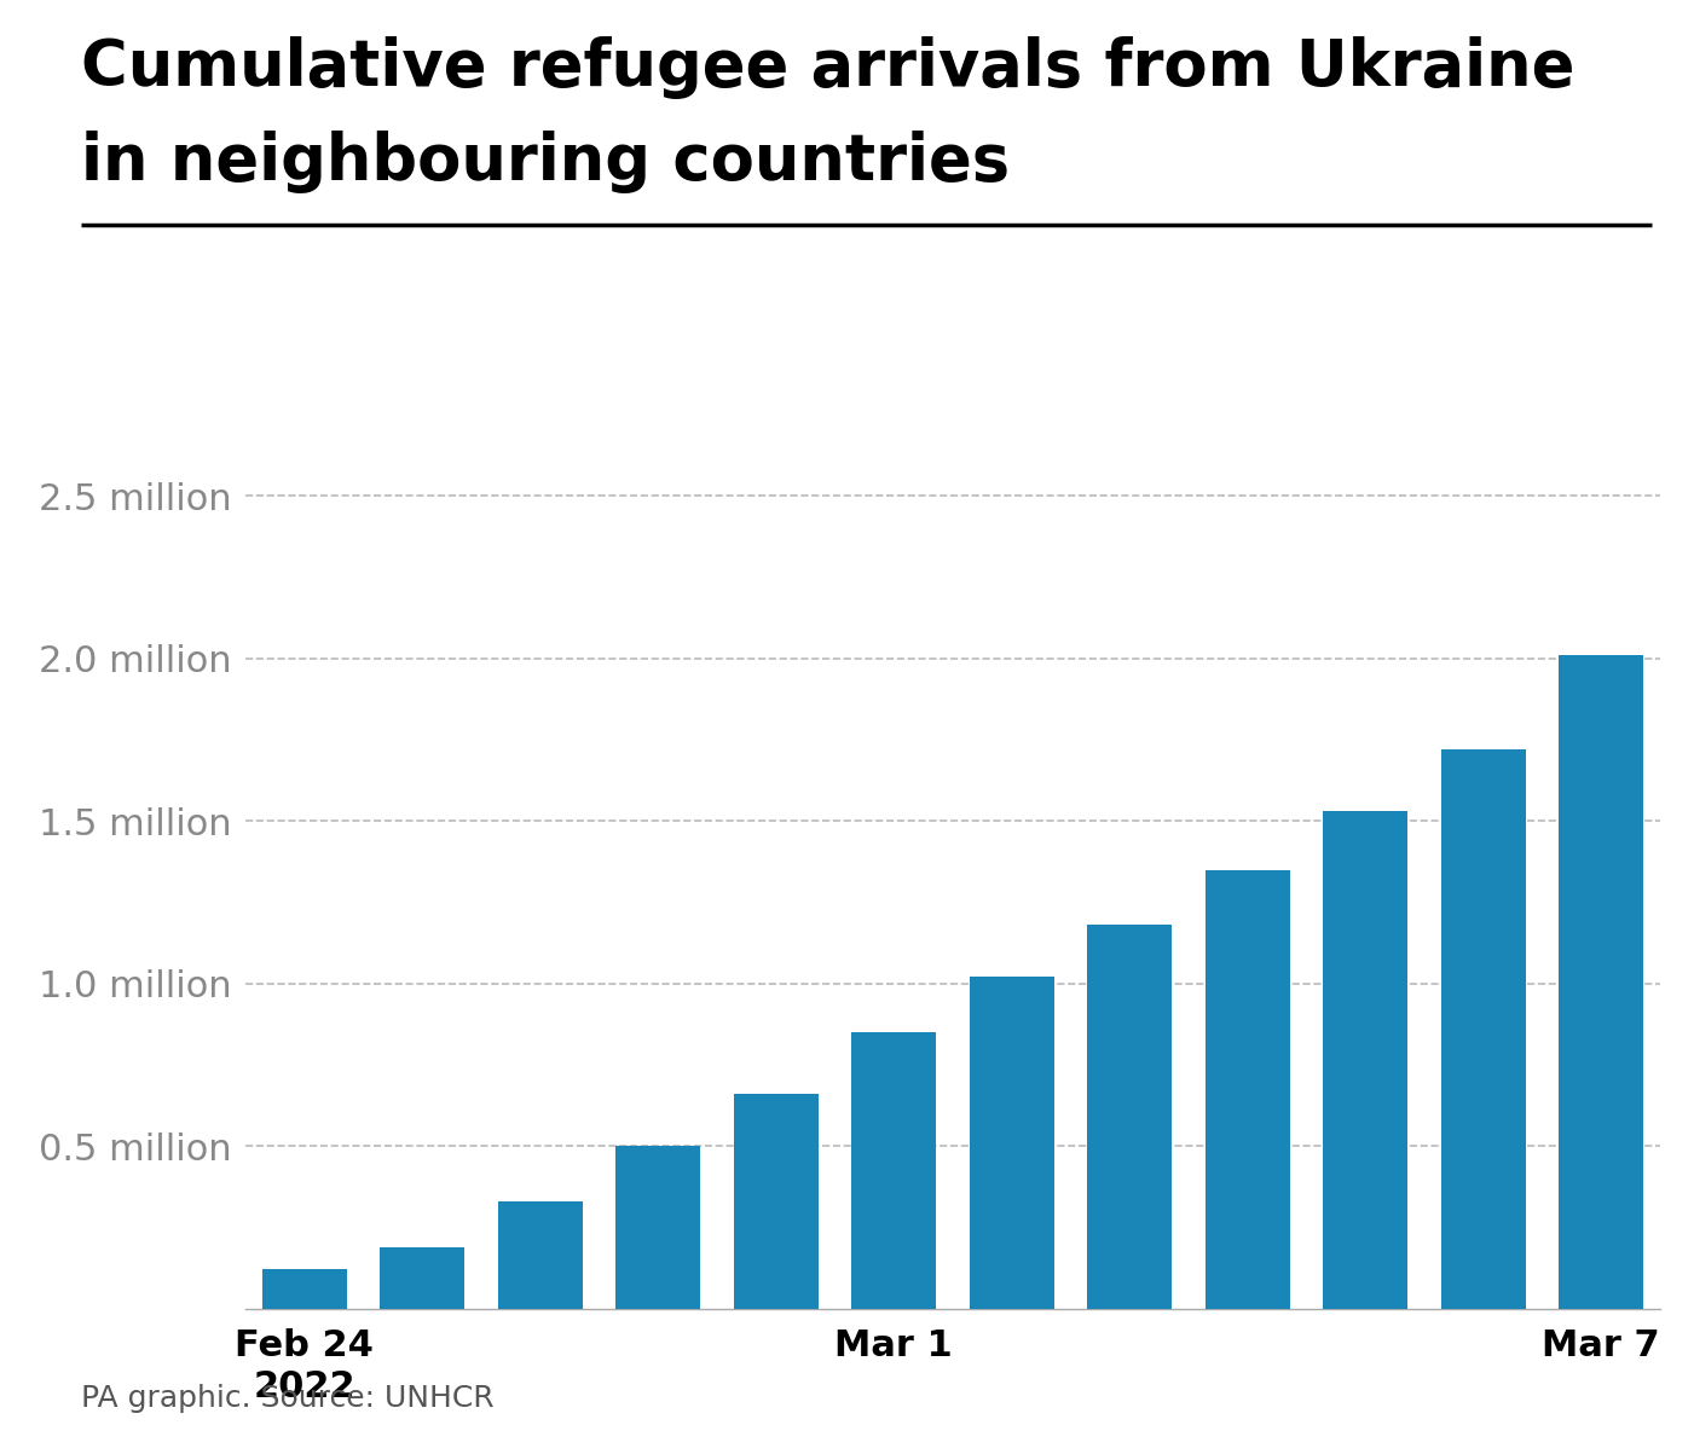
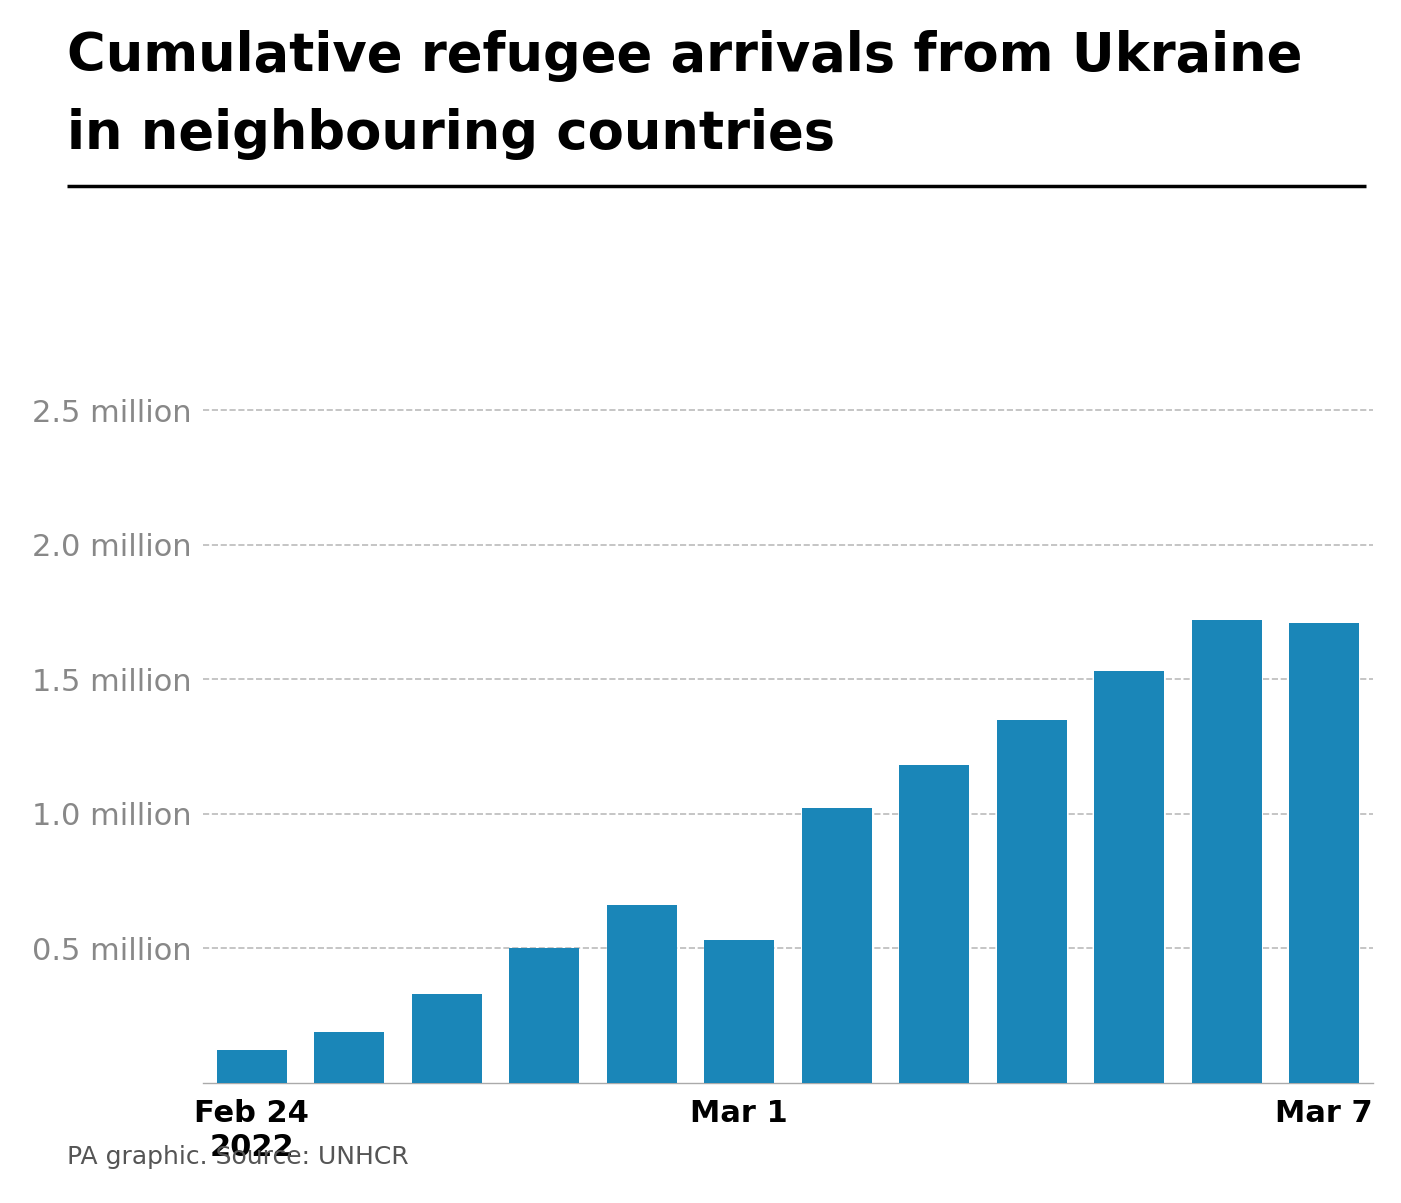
Mar 1: 0.85 million -> 0.53 million
Mar 7: 2.01 million -> 1.71 million
